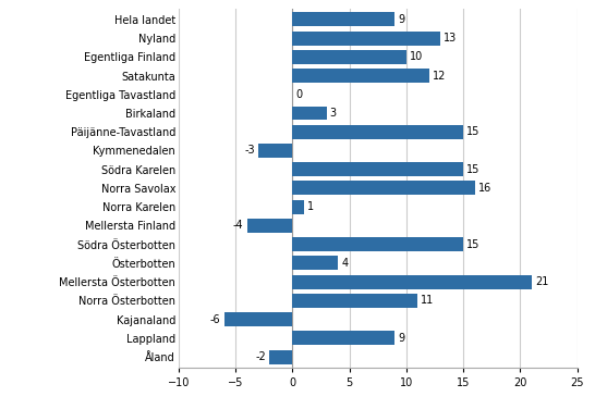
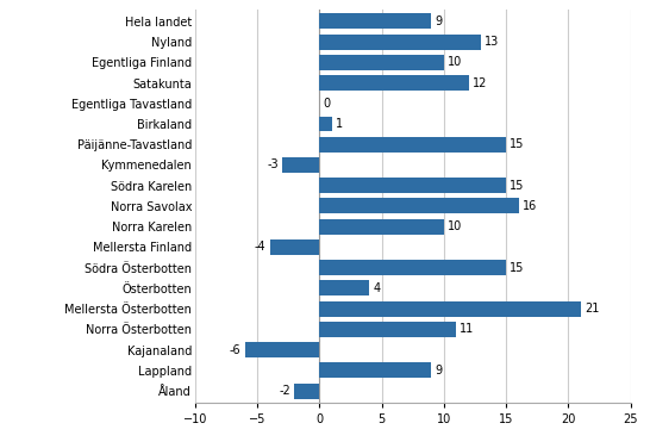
Birkaland: 3 -> 1
Norra Karelen: 1 -> 10
